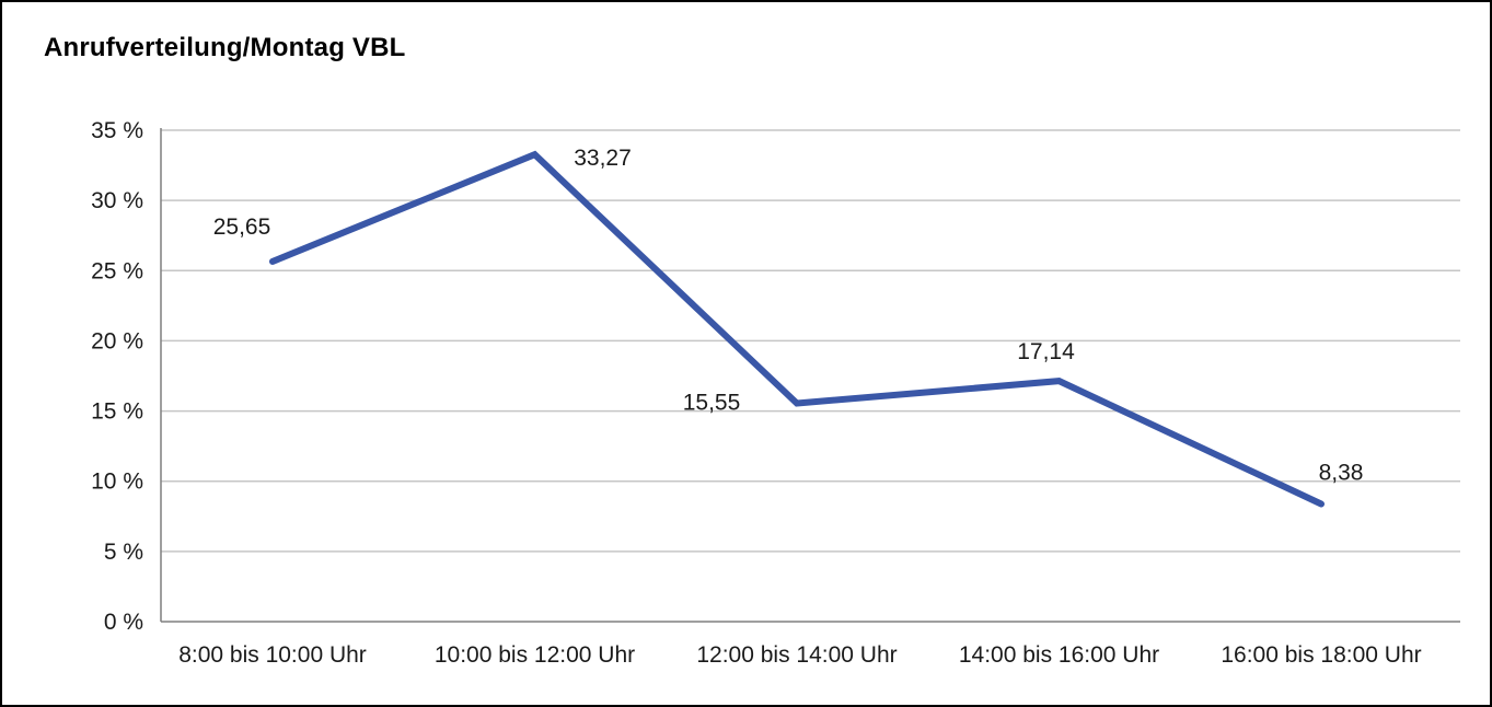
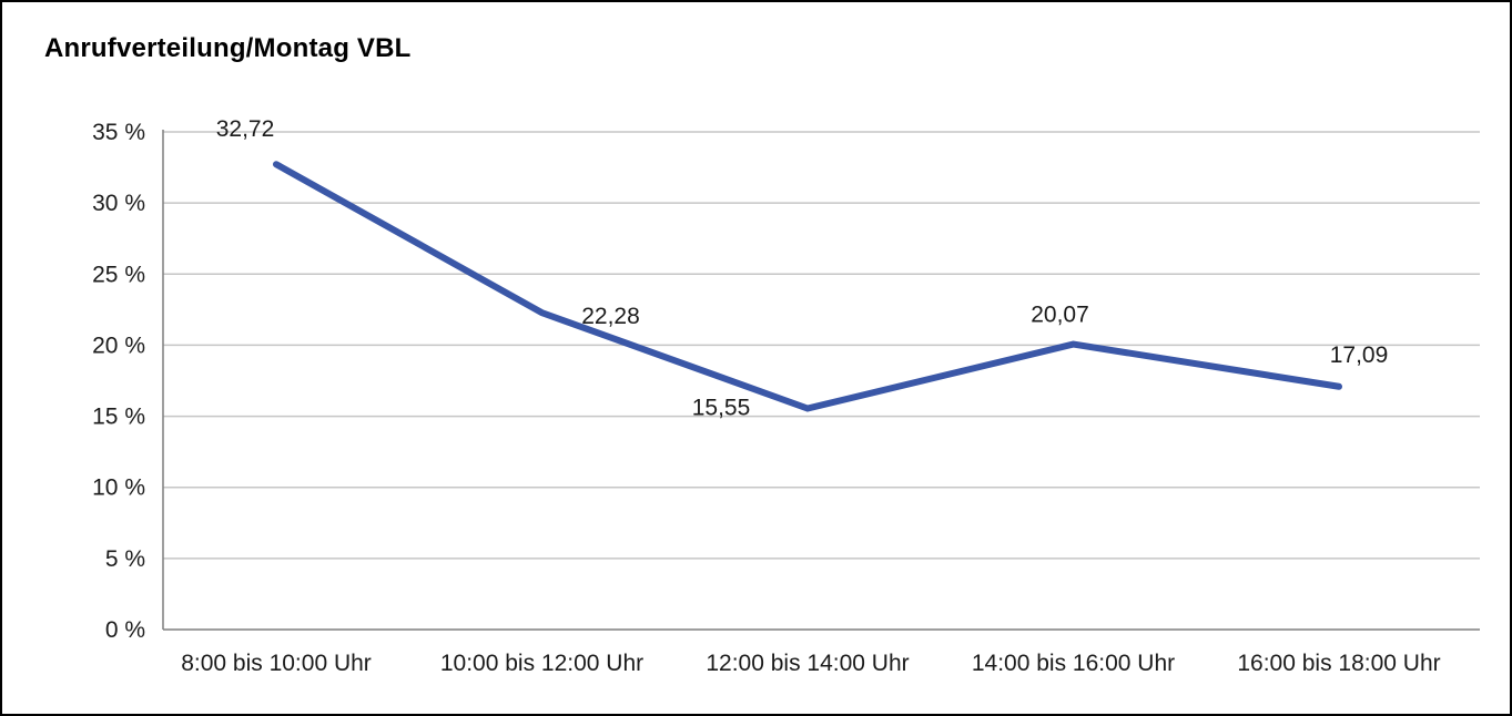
8:00 bis 10:00 Uhr: 25,65 -> 32,72
10:00 bis 12:00 Uhr: 33,27 -> 22,28
14:00 bis 16:00 Uhr: 17,14 -> 20,07
16:00 bis 18:00 Uhr: 8,38 -> 17,09
